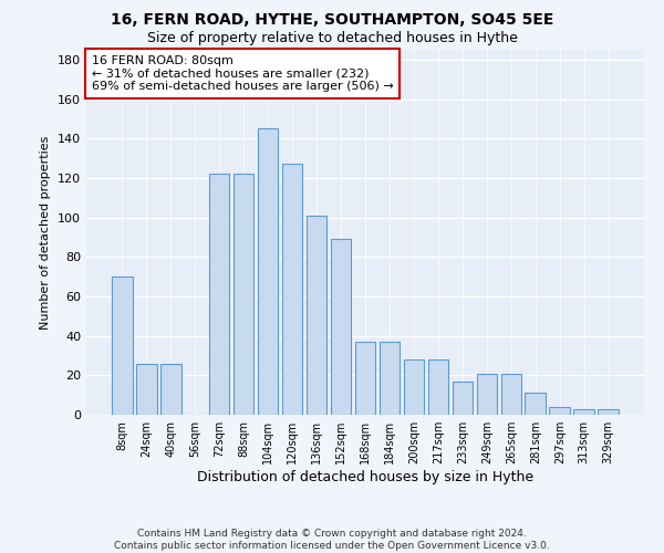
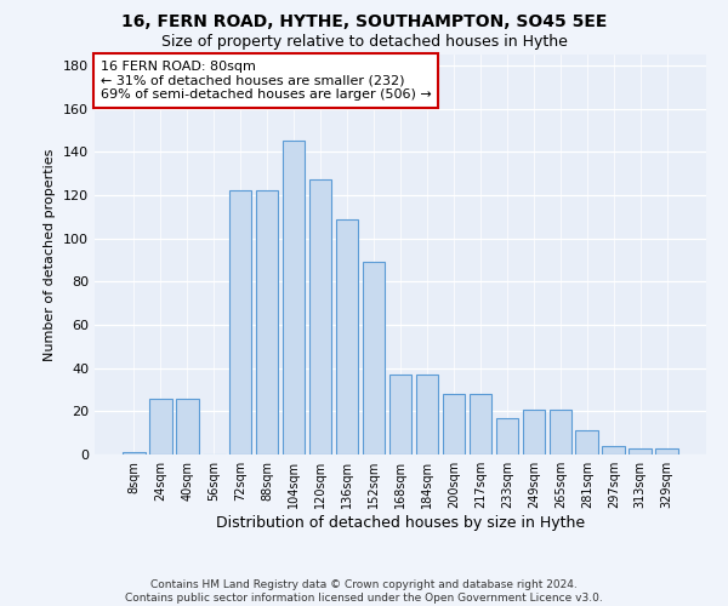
8sqm: 70 -> 1
136sqm: 101 -> 109
